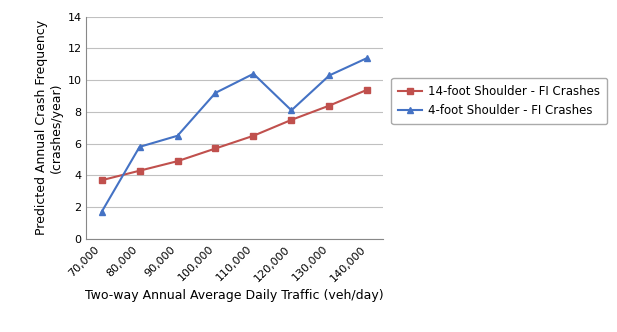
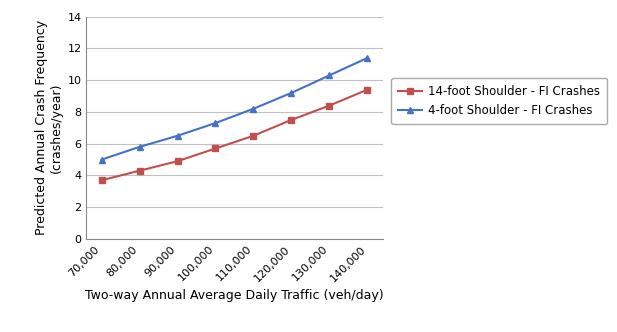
4-foot Shoulder - FI Crashes/70,000: 1.7 -> 5.0
4-foot Shoulder - FI Crashes/100,000: 9.2 -> 7.3
4-foot Shoulder - FI Crashes/110,000: 10.4 -> 8.2
4-foot Shoulder - FI Crashes/120,000: 8.1 -> 9.2
